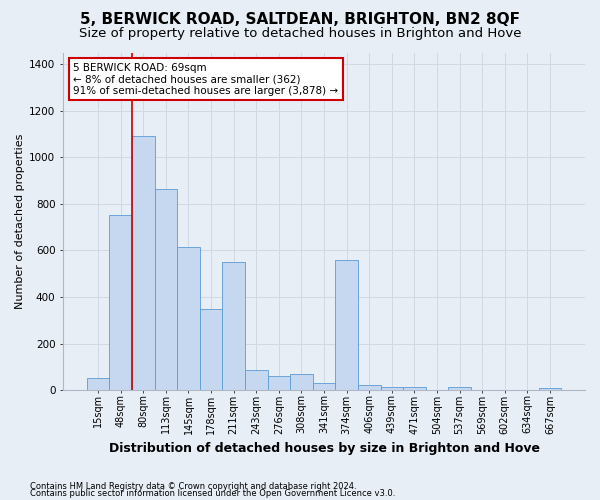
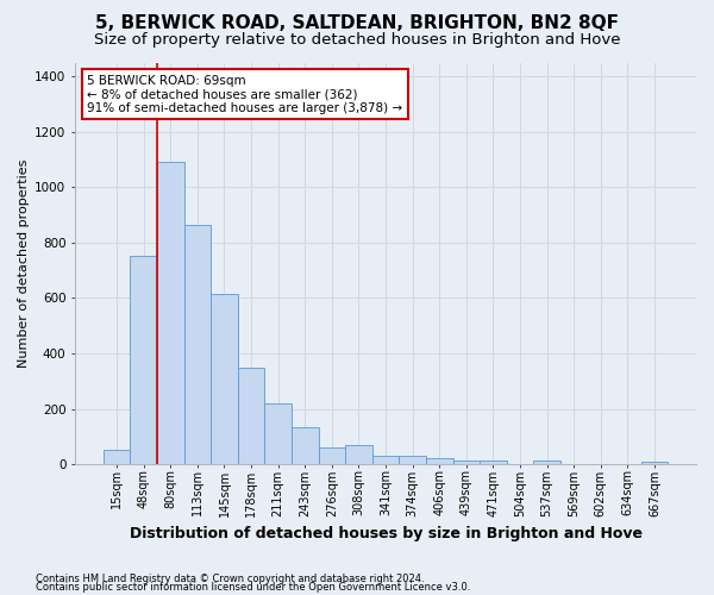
211sqm: 550 -> 220
243sqm: 85 -> 135
374sqm: 560 -> 30
